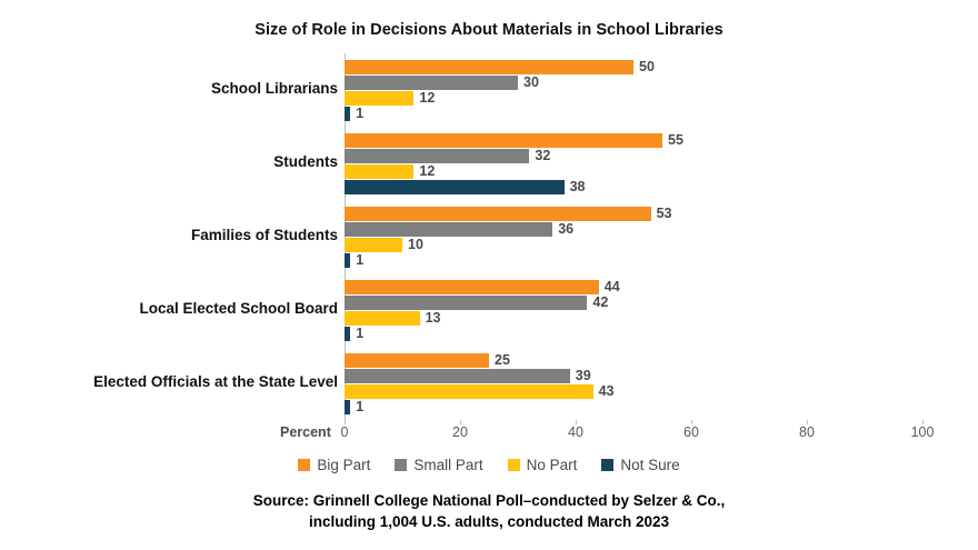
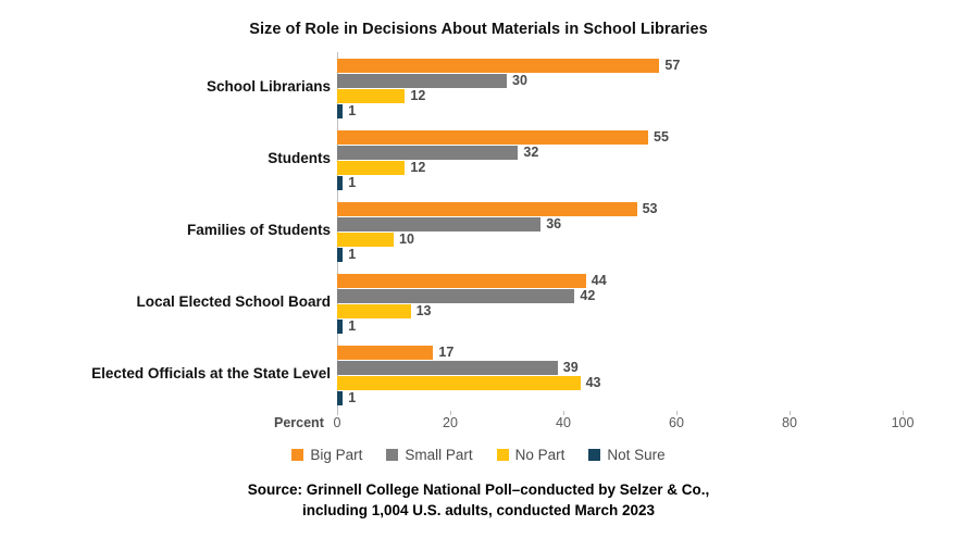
Big Part/School Librarians: 50 -> 57
Not Sure/Students: 38 -> 1
Big Part/Elected Officials at the State Level: 25 -> 17
